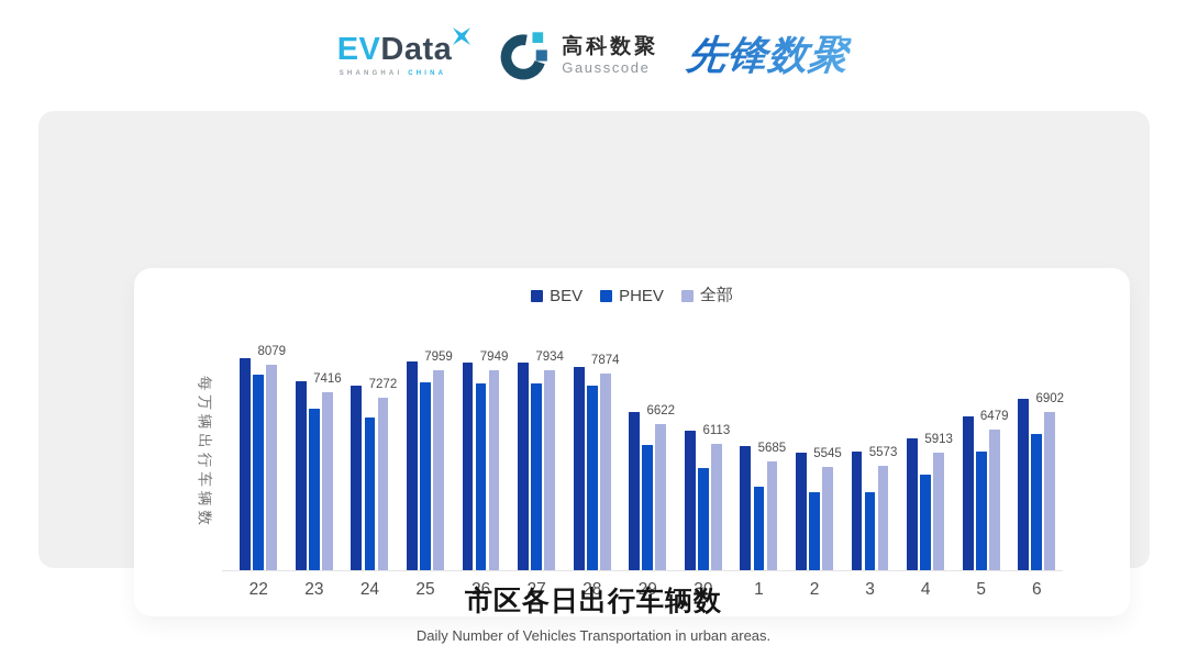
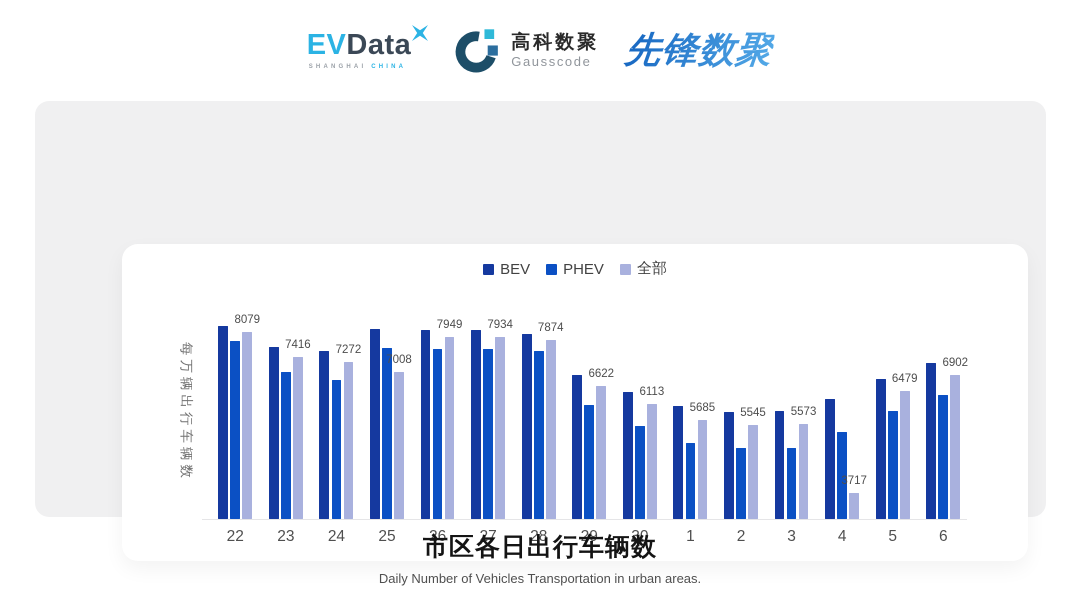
全部/25: 7959 -> 7008
全部/4: 5913 -> 3717
